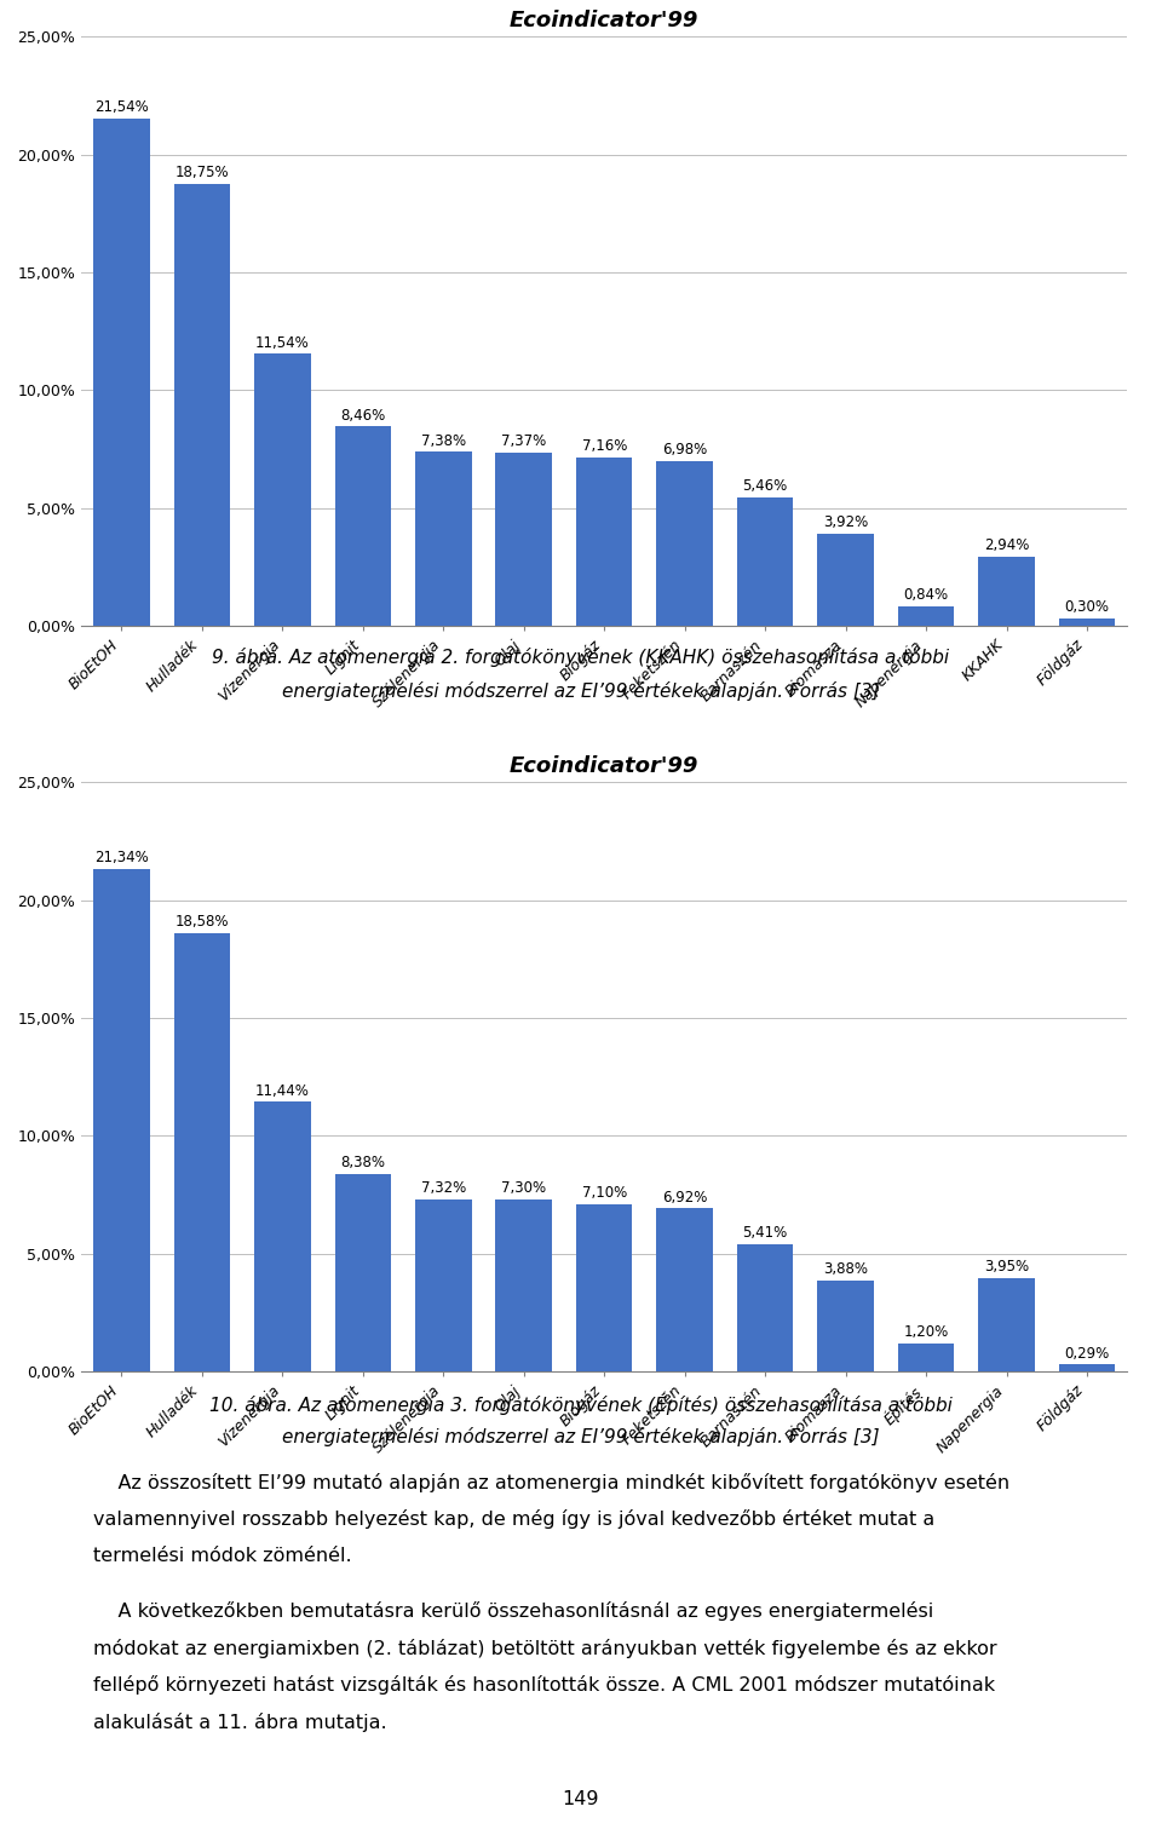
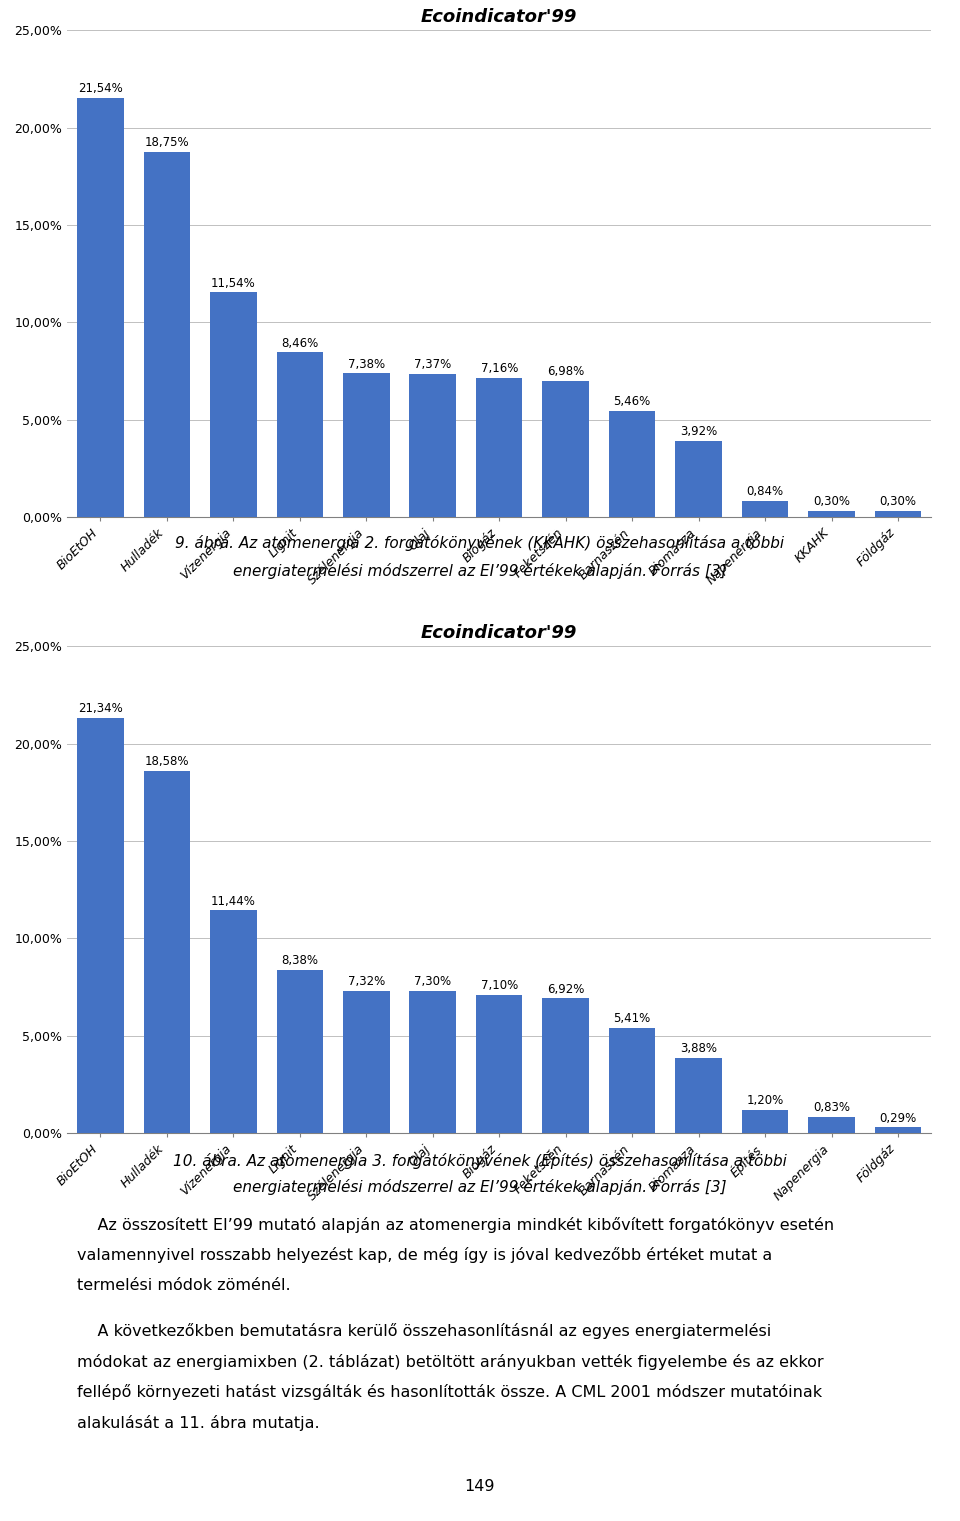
KKAHK: 2,94% -> 0,30%
Napenergia: 3,95% -> 0,83%
